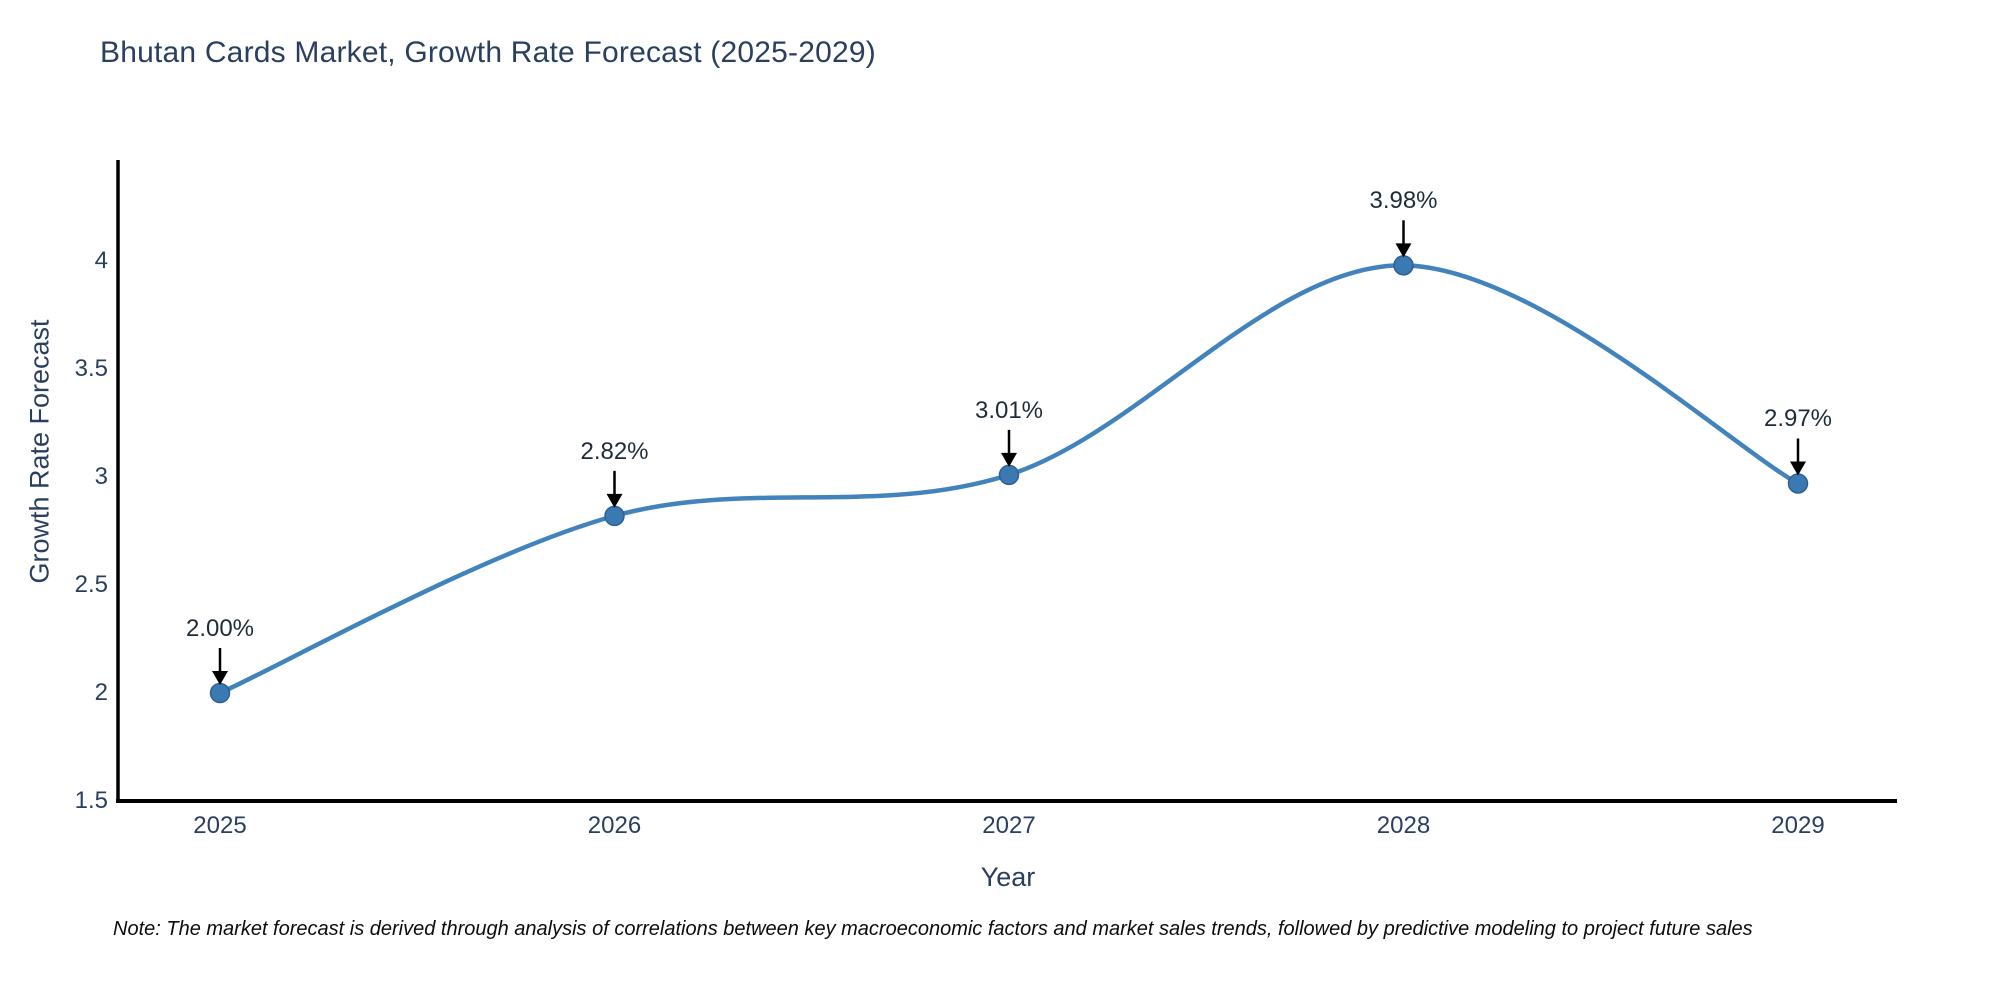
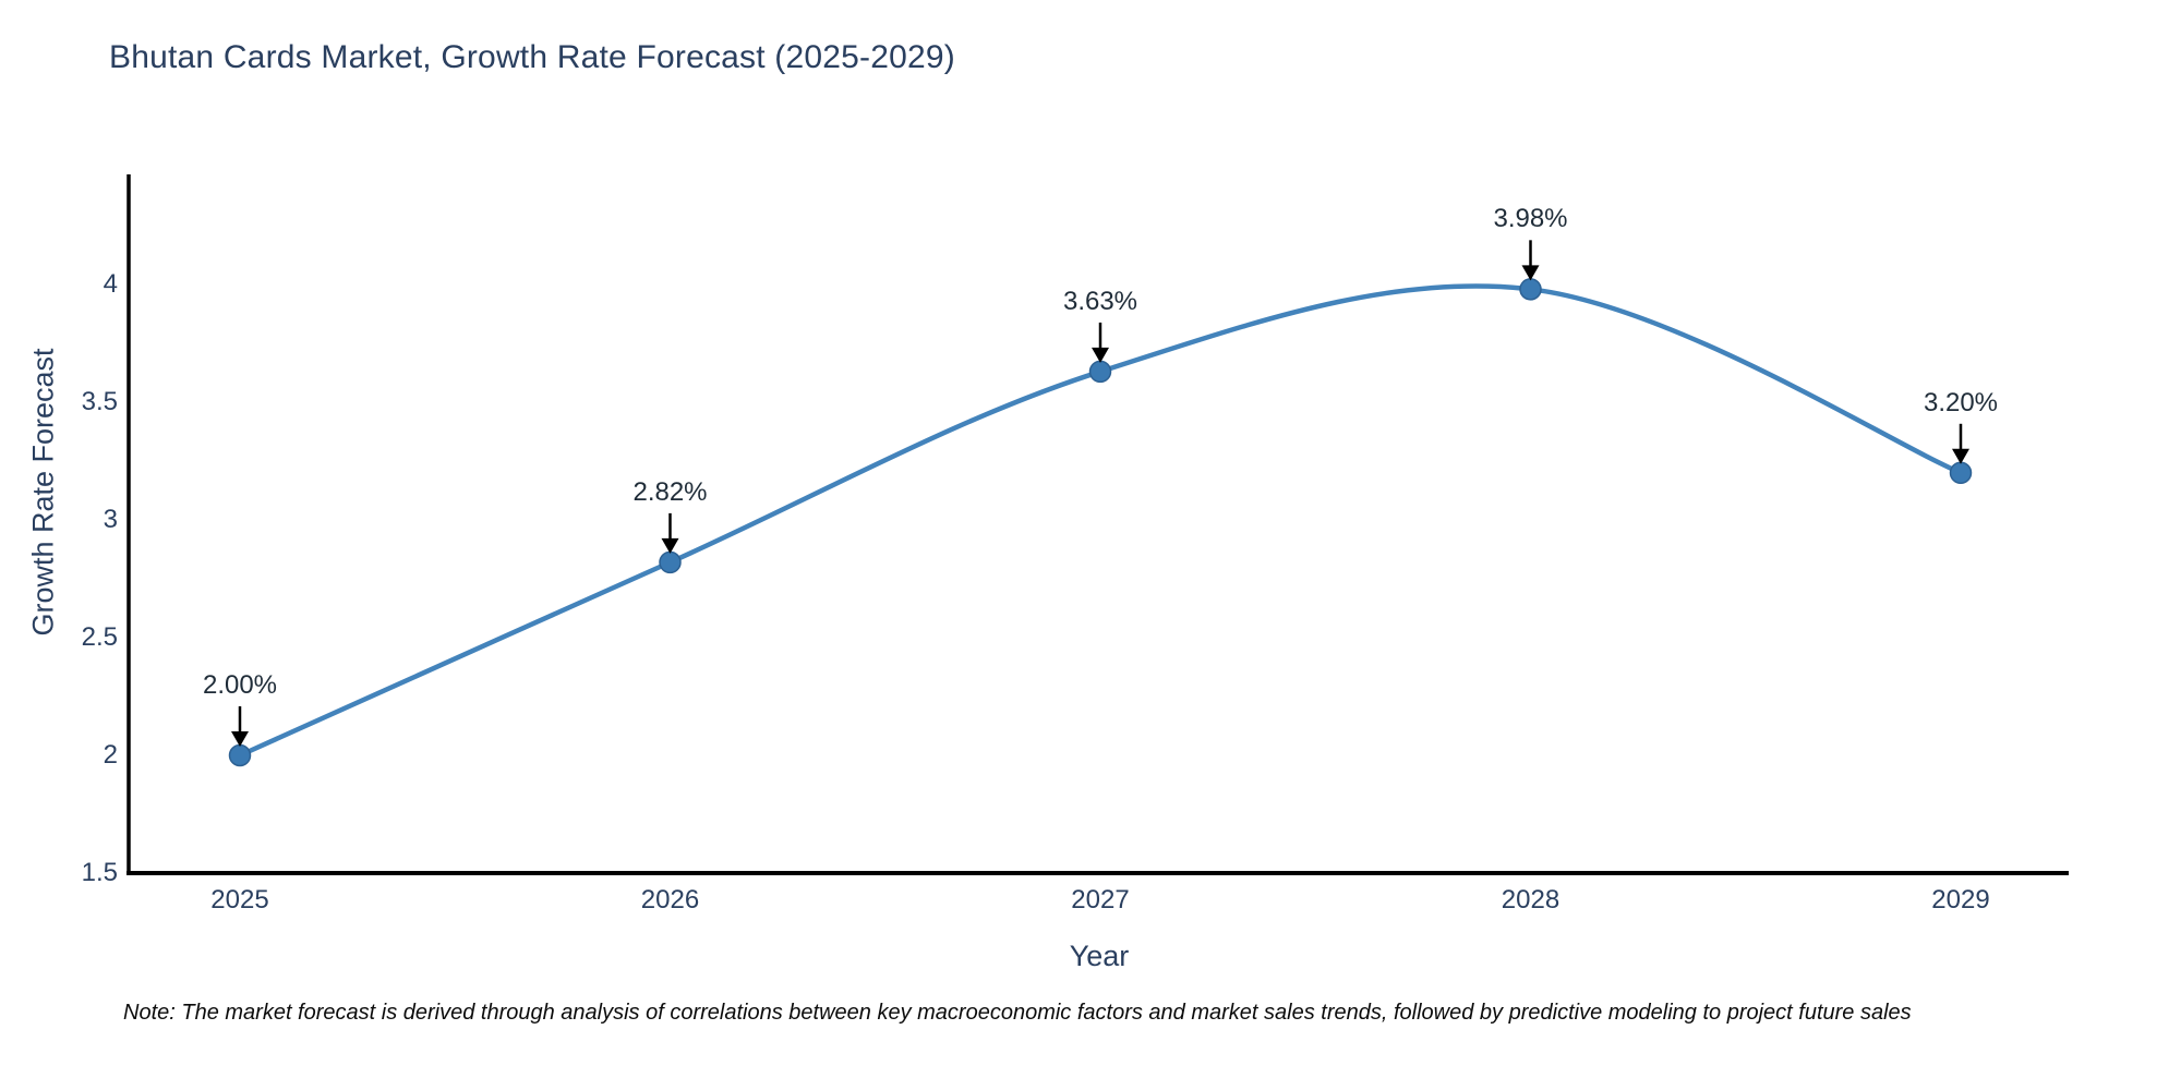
2027: 3.01% -> 3.63%
2029: 2.97% -> 3.20%
